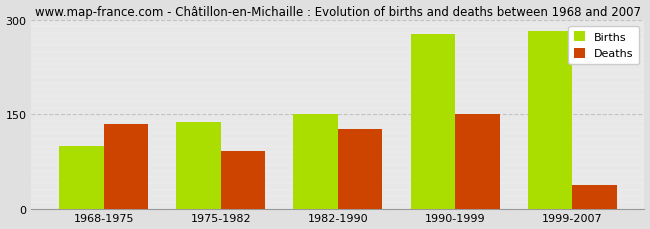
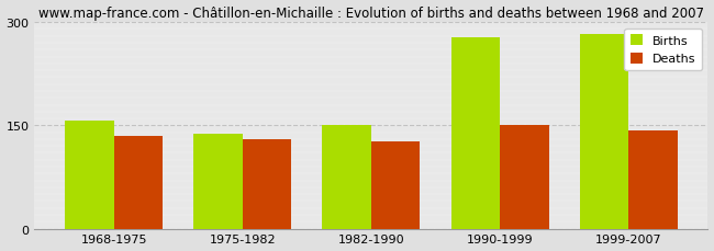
Births/1968-1975: 100 -> 157
Deaths/1975-1982: 92 -> 130
Deaths/1999-2007: 38 -> 143
